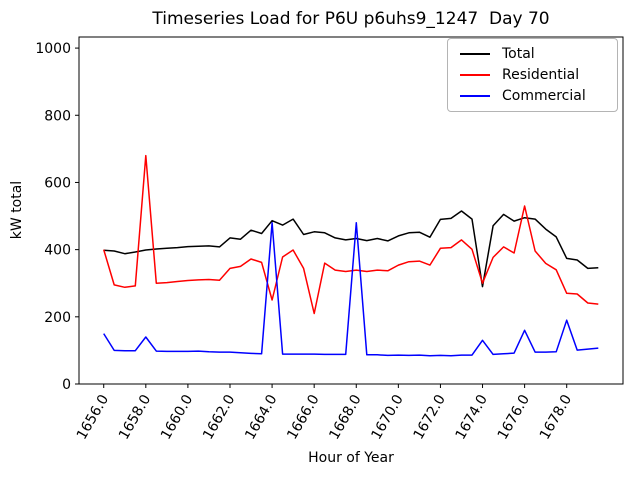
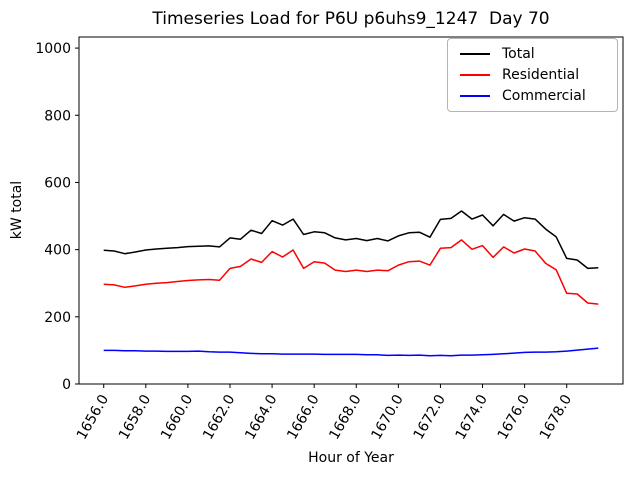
Residential/1656.0: 400 -> 300
Commercial/1656.0: 150 -> 100
Residential/1658.0: 680 -> 300
Commercial/1658.0: 140 -> 100
Residential/1664.0: 250 -> 390
Commercial/1664.0: 480 -> 90
Residential/1666.0: 210 -> 360
Commercial/1668.0: 480 -> 90
Total/1674.0: 290 -> 500
Residential/1674.0: 300 -> 410
Commercial/1674.0: 130 -> 90
Residential/1676.0: 530 -> 400
Commercial/1676.0: 160 -> 90
Commercial/1678.0: 190 -> 100
